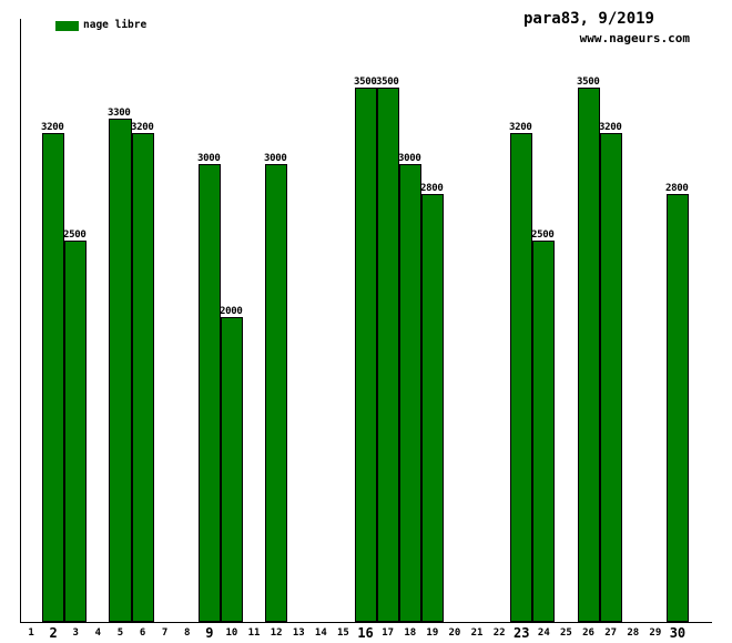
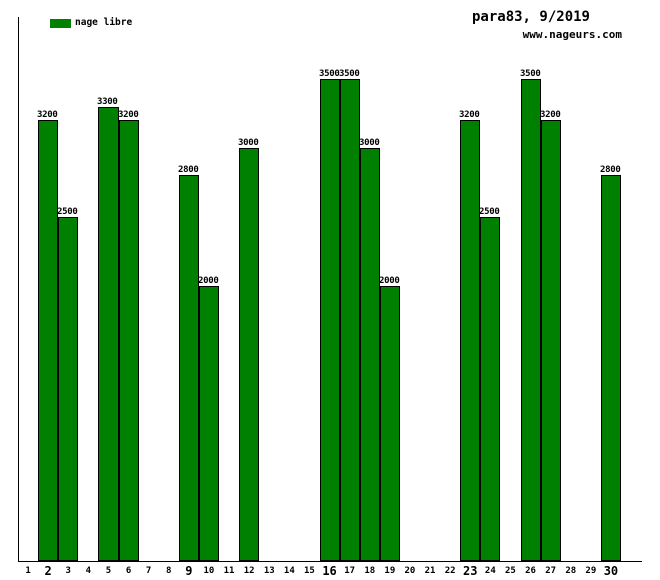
9: 3000 -> 2800
19: 2800 -> 2000
